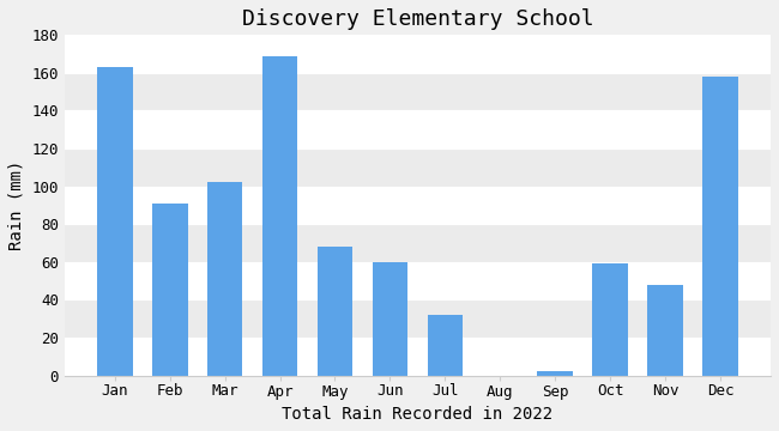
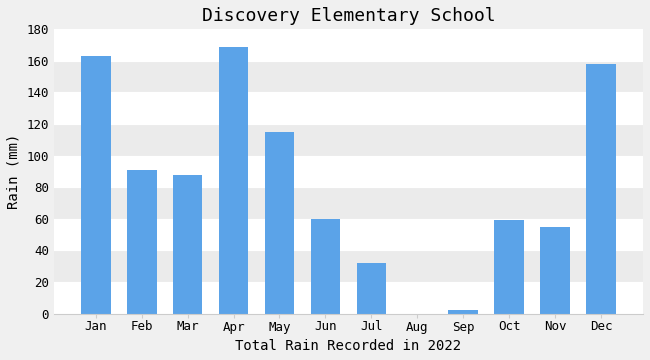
Mar: 102 -> 88
May: 68 -> 115
Nov: 48 -> 55
